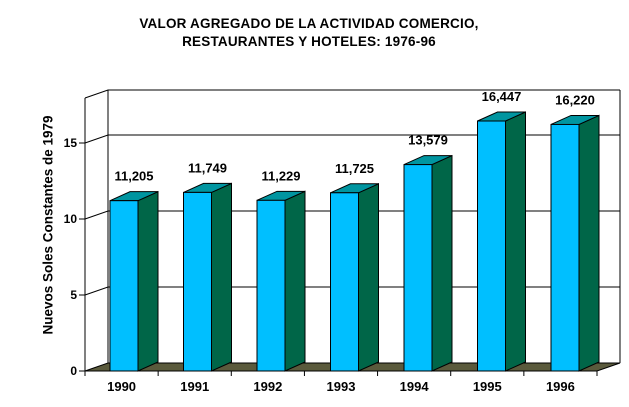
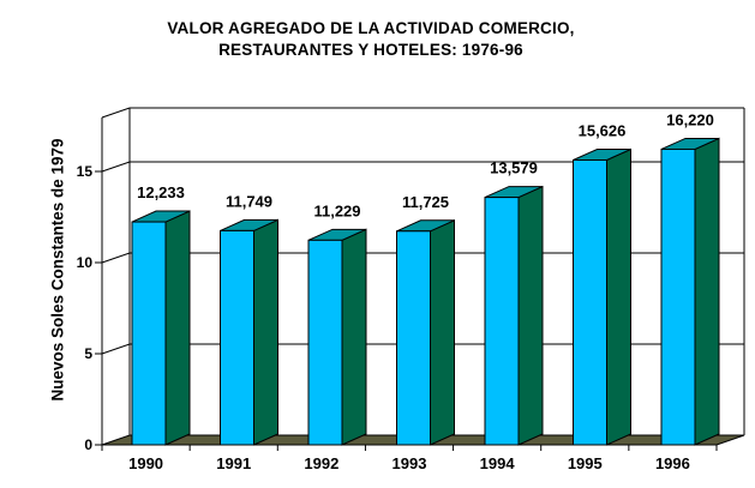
1990: 11,205 -> 12,233
1995: 16,447 -> 15,626
